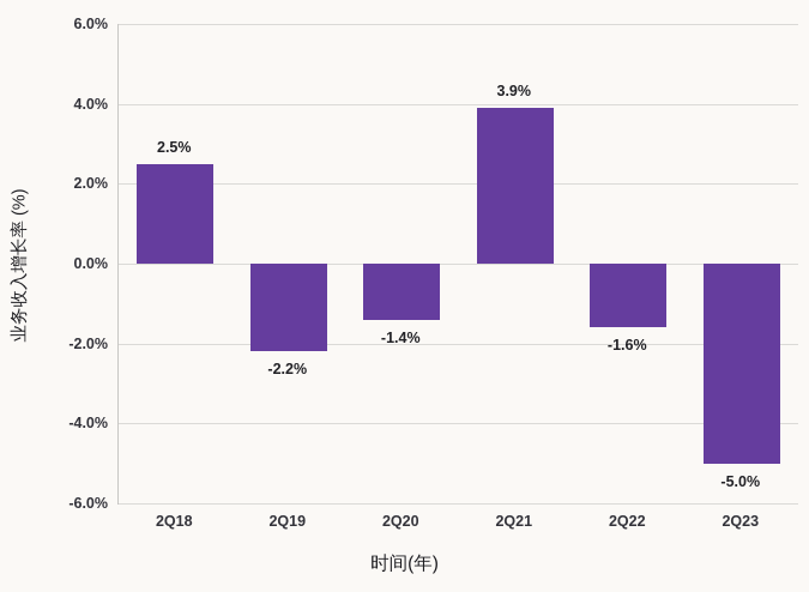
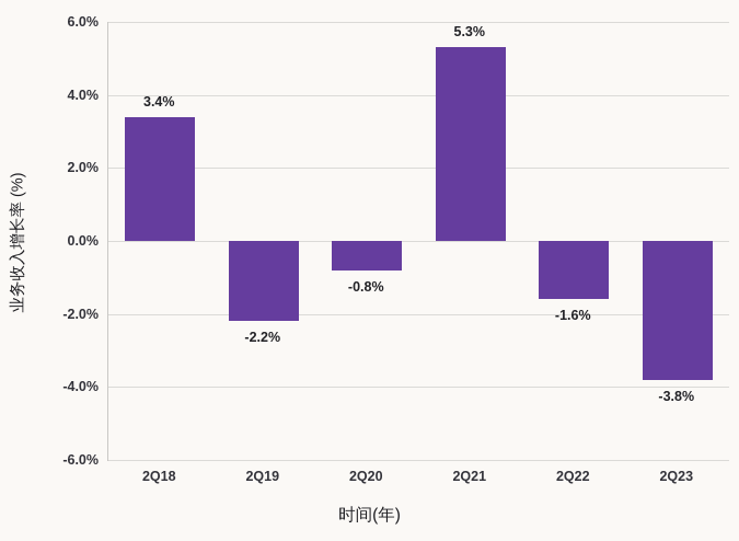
2Q18: 2.5% -> 3.4%
2Q20: -1.4% -> -0.8%
2Q21: 3.9% -> 5.3%
2Q23: -5.0% -> -3.8%
